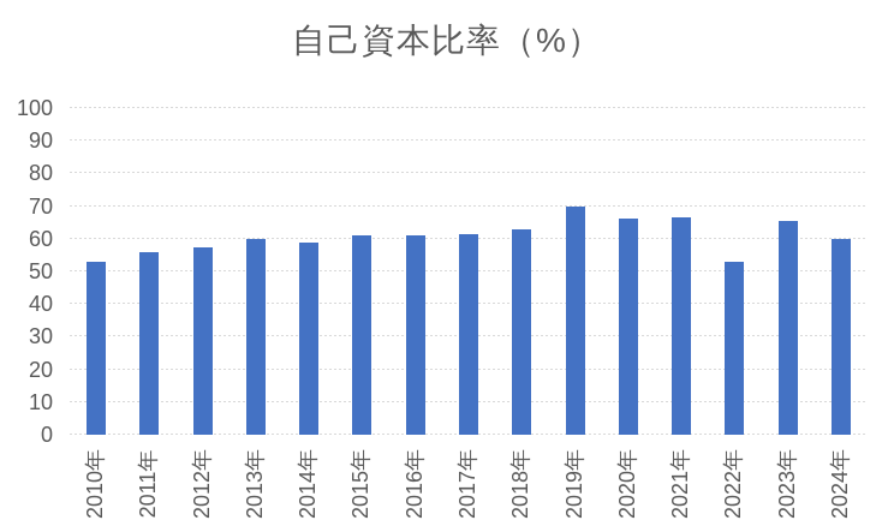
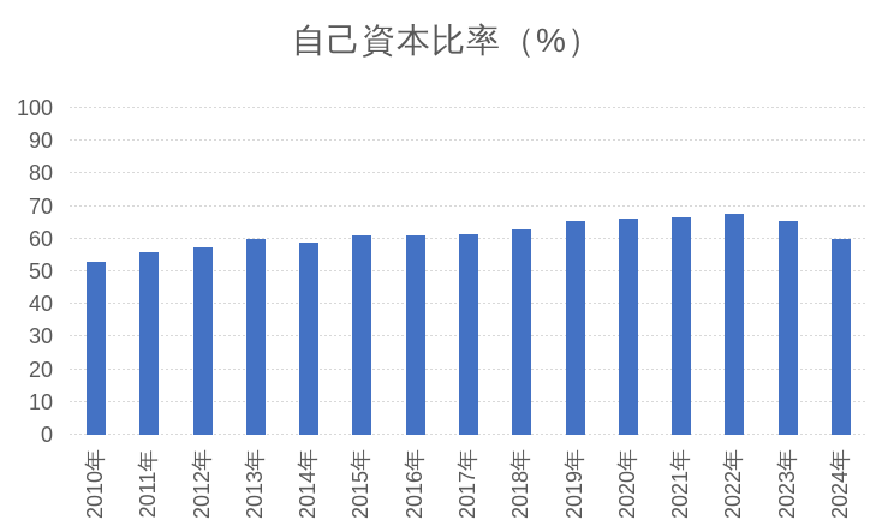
2019年: 70 -> 66
2022年: 53 -> 68
